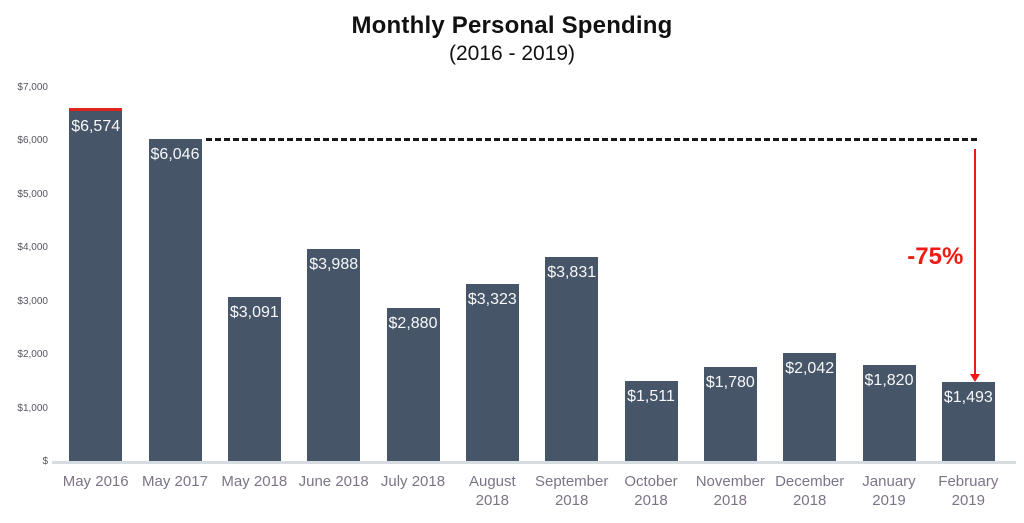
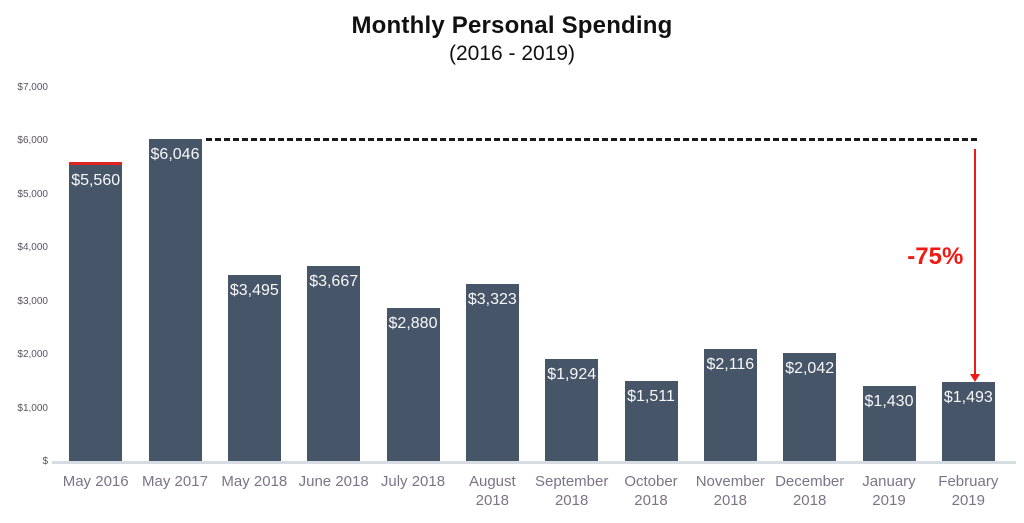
May 2016: $6,574 -> $5,560
May 2018: $3,091 -> $3,495
June 2018: $3,988 -> $3,667
September 2018: $3,831 -> $1,924
November 2018: $1,780 -> $2,116
January 2019: $1,820 -> $1,430
